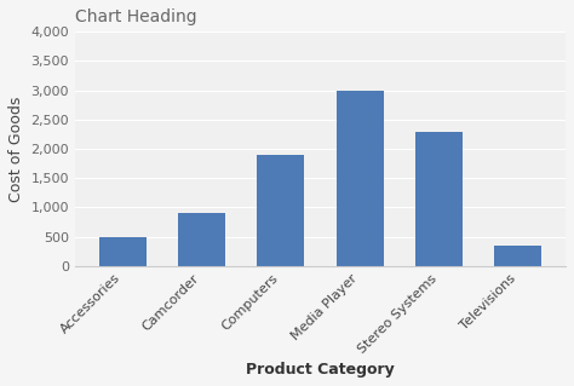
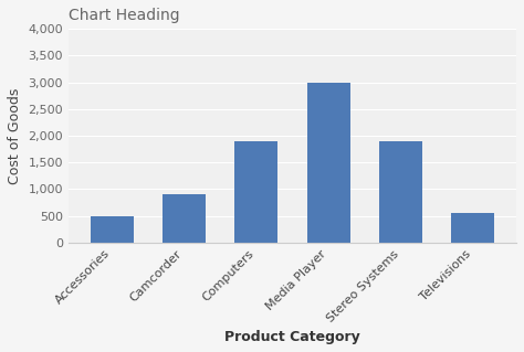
Stereo Systems: 2,300 -> 1,900
Televisions: 350 -> 550
